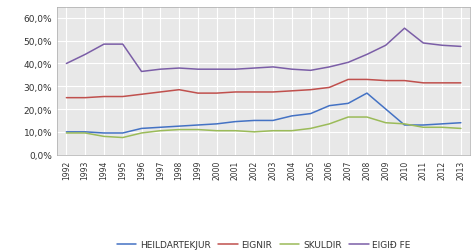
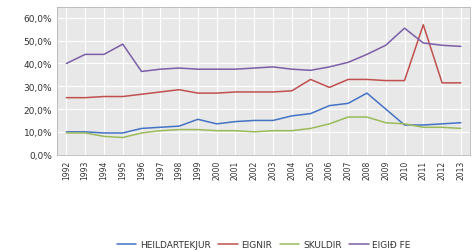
EIGIÐ FE/1994: 48,5% -> 44,0%
HEILDARTEKJUR/1999: 13,0% -> 15,5%
EIGNIR/2005: 28,5% -> 33,0%
EIGNIR/2011: 31,5% -> 57,0%
